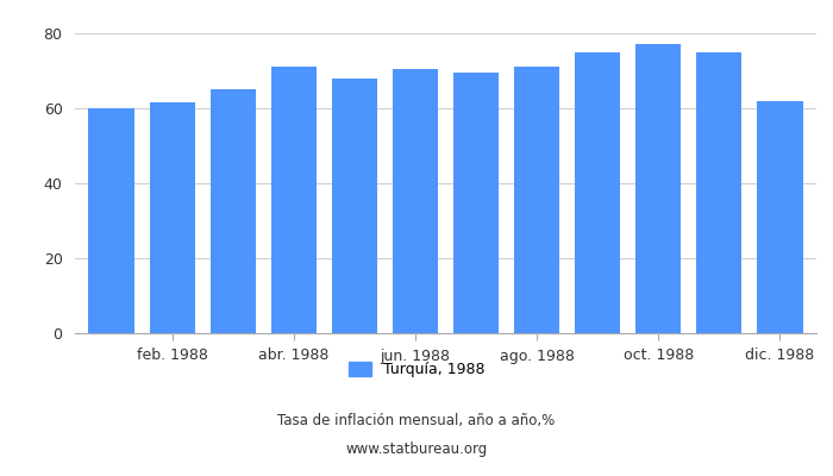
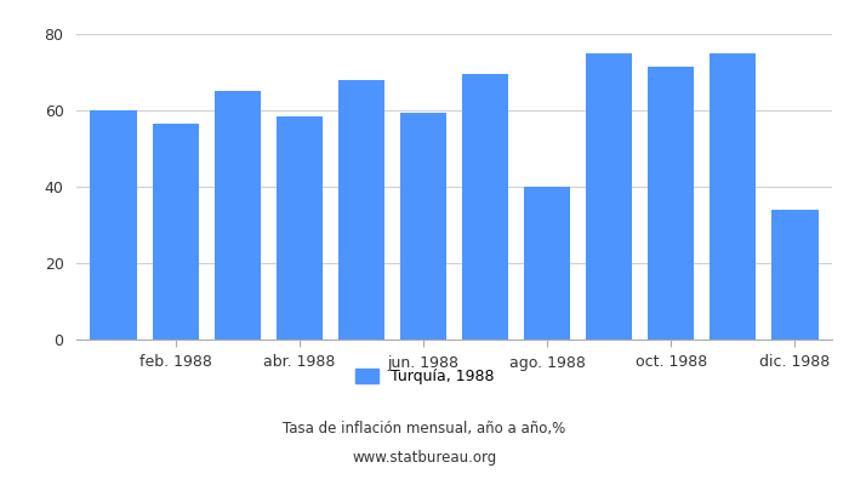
feb. 1988: 61.5 -> 56.5
abr. 1988: 71.0 -> 58.5
jun. 1988: 70.5 -> 59.5
ago. 1988: 71.0 -> 40.0
oct. 1988: 77.0 -> 71.5
dic. 1988: 62.0 -> 34.0
